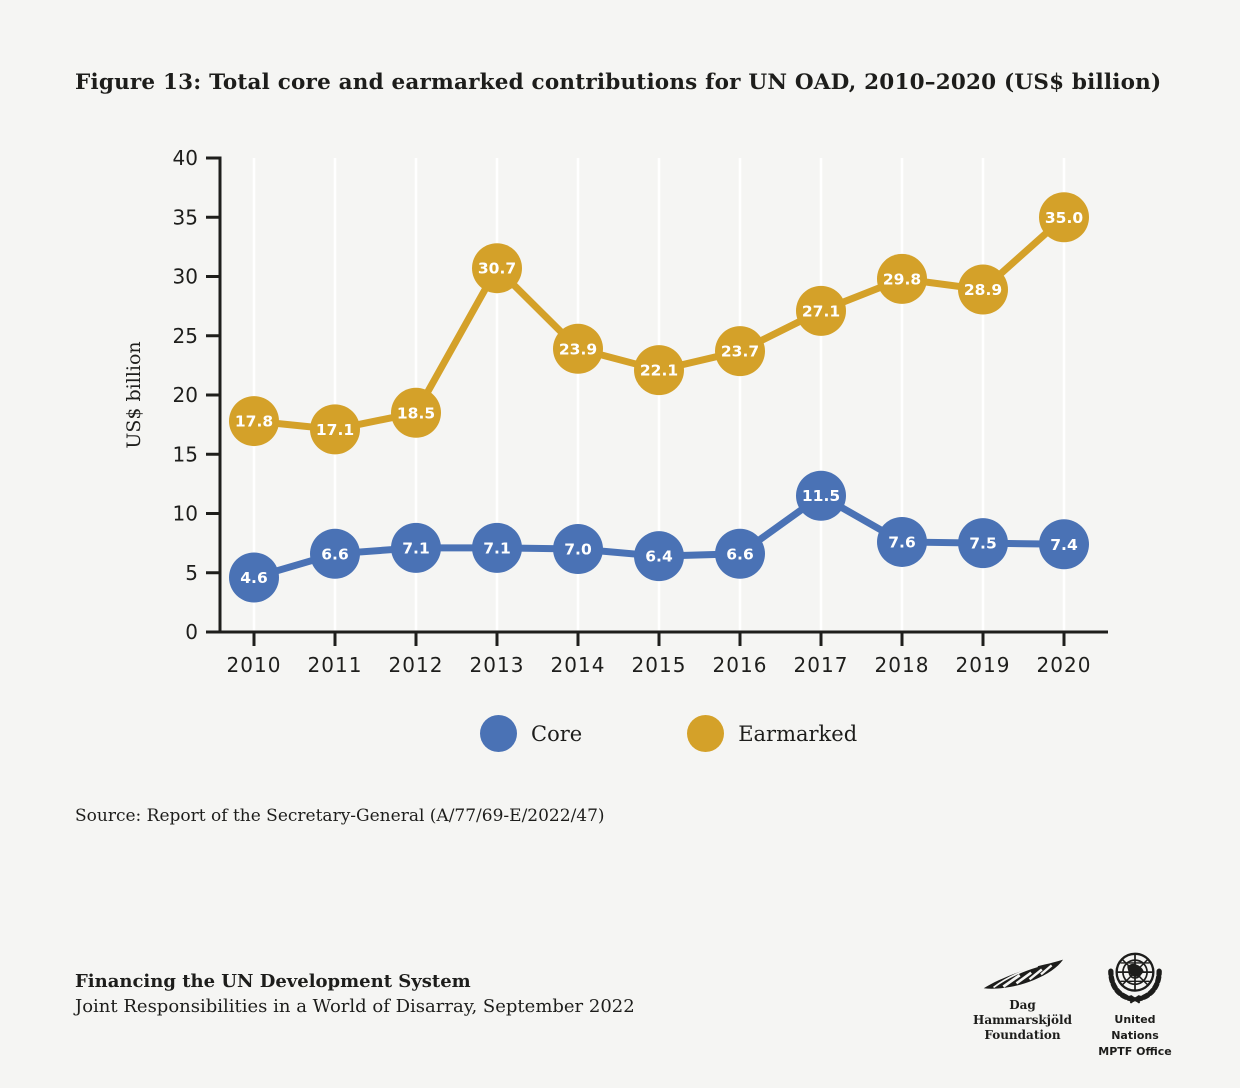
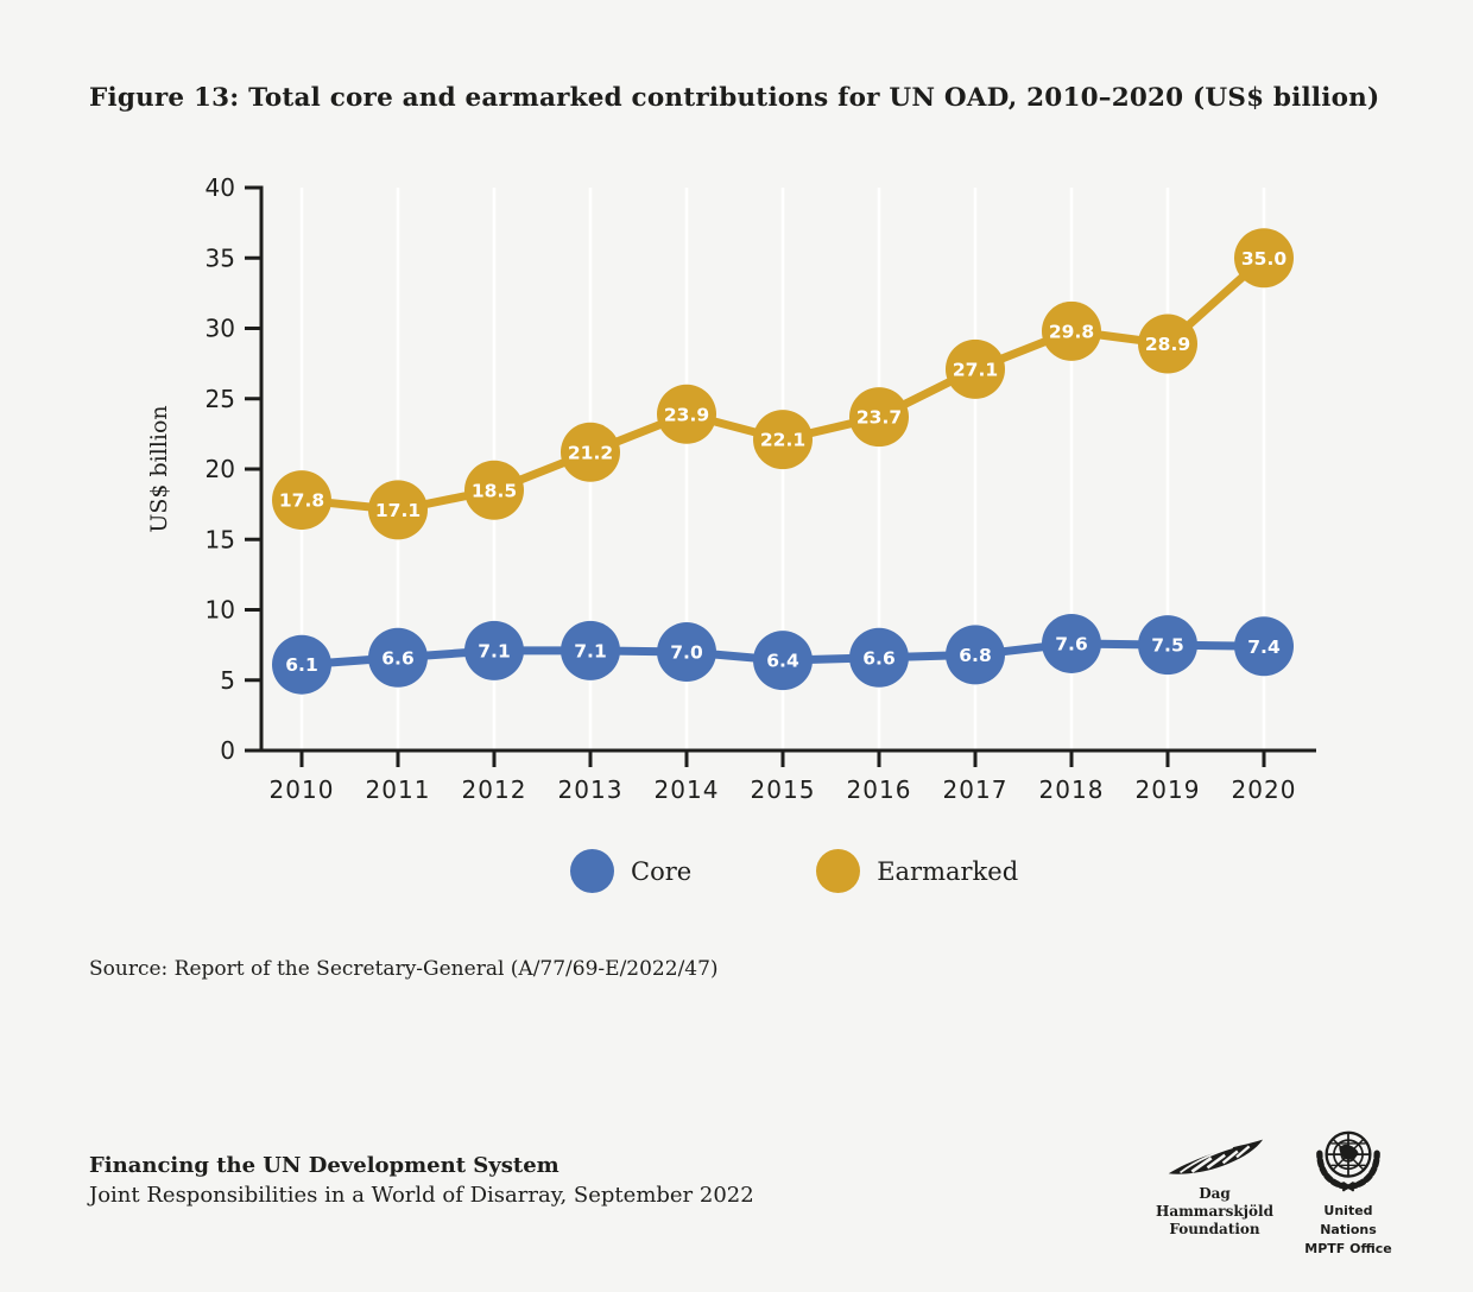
Core/2010: 4.6 -> 6.1
Earmarked/2013: 30.7 -> 21.2
Core/2017: 11.5 -> 6.8
